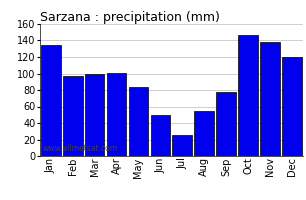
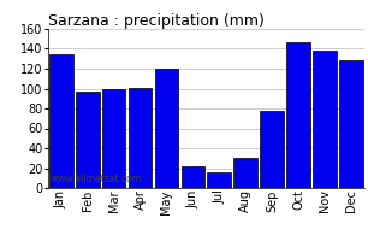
May: 84 -> 120
Jun: 50 -> 22
Jul: 26 -> 16
Aug: 55 -> 30
Dec: 120 -> 128
